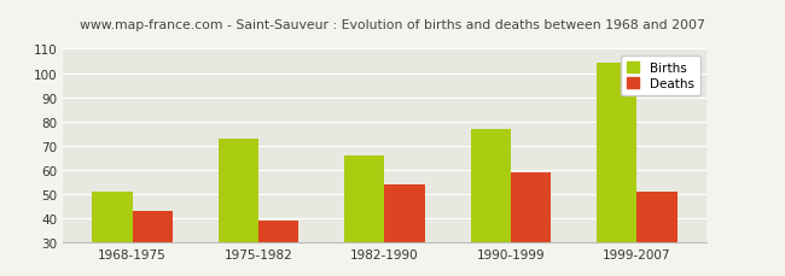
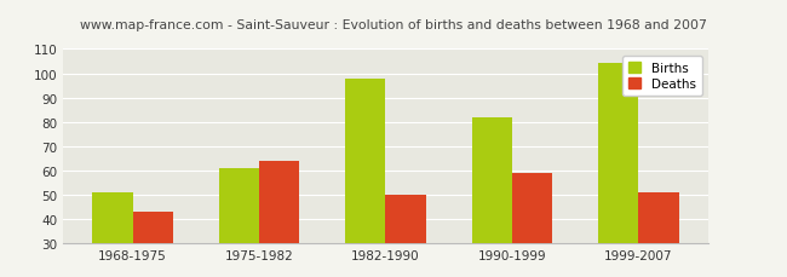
Births/1975-1982: 73 -> 61
Deaths/1975-1982: 39 -> 64
Births/1982-1990: 66 -> 98
Deaths/1982-1990: 54 -> 50
Births/1990-1999: 77 -> 82
